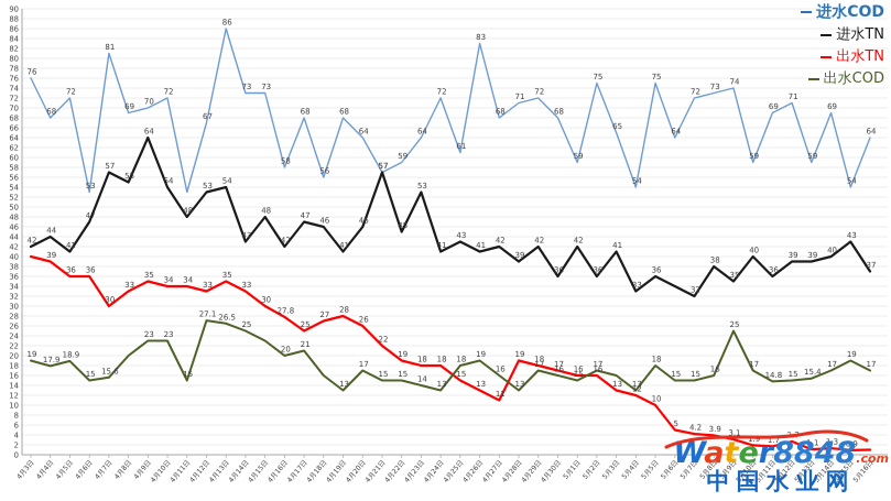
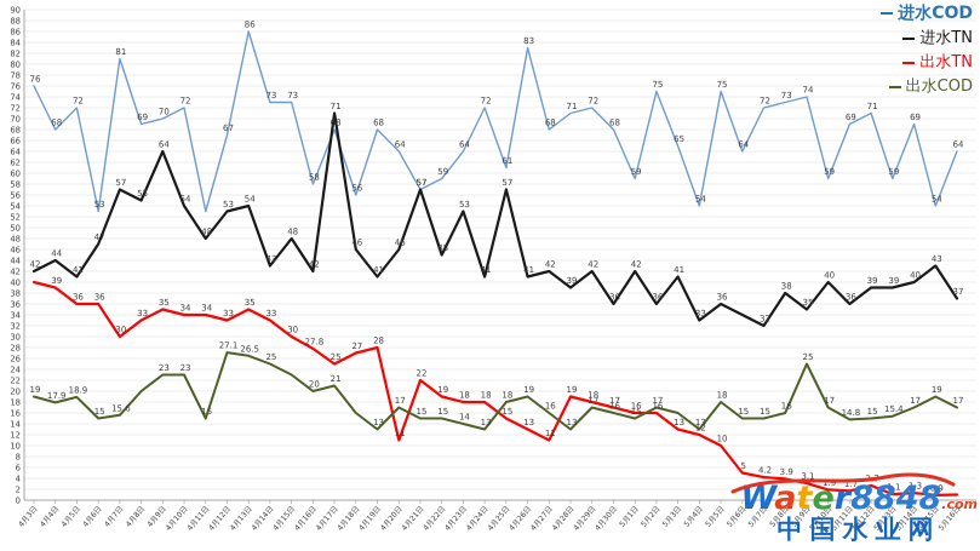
进水TN/4月17日: 47 -> 71
出水TN/4月20日: 26 -> 11
进水TN/4月25日: 43 -> 57
